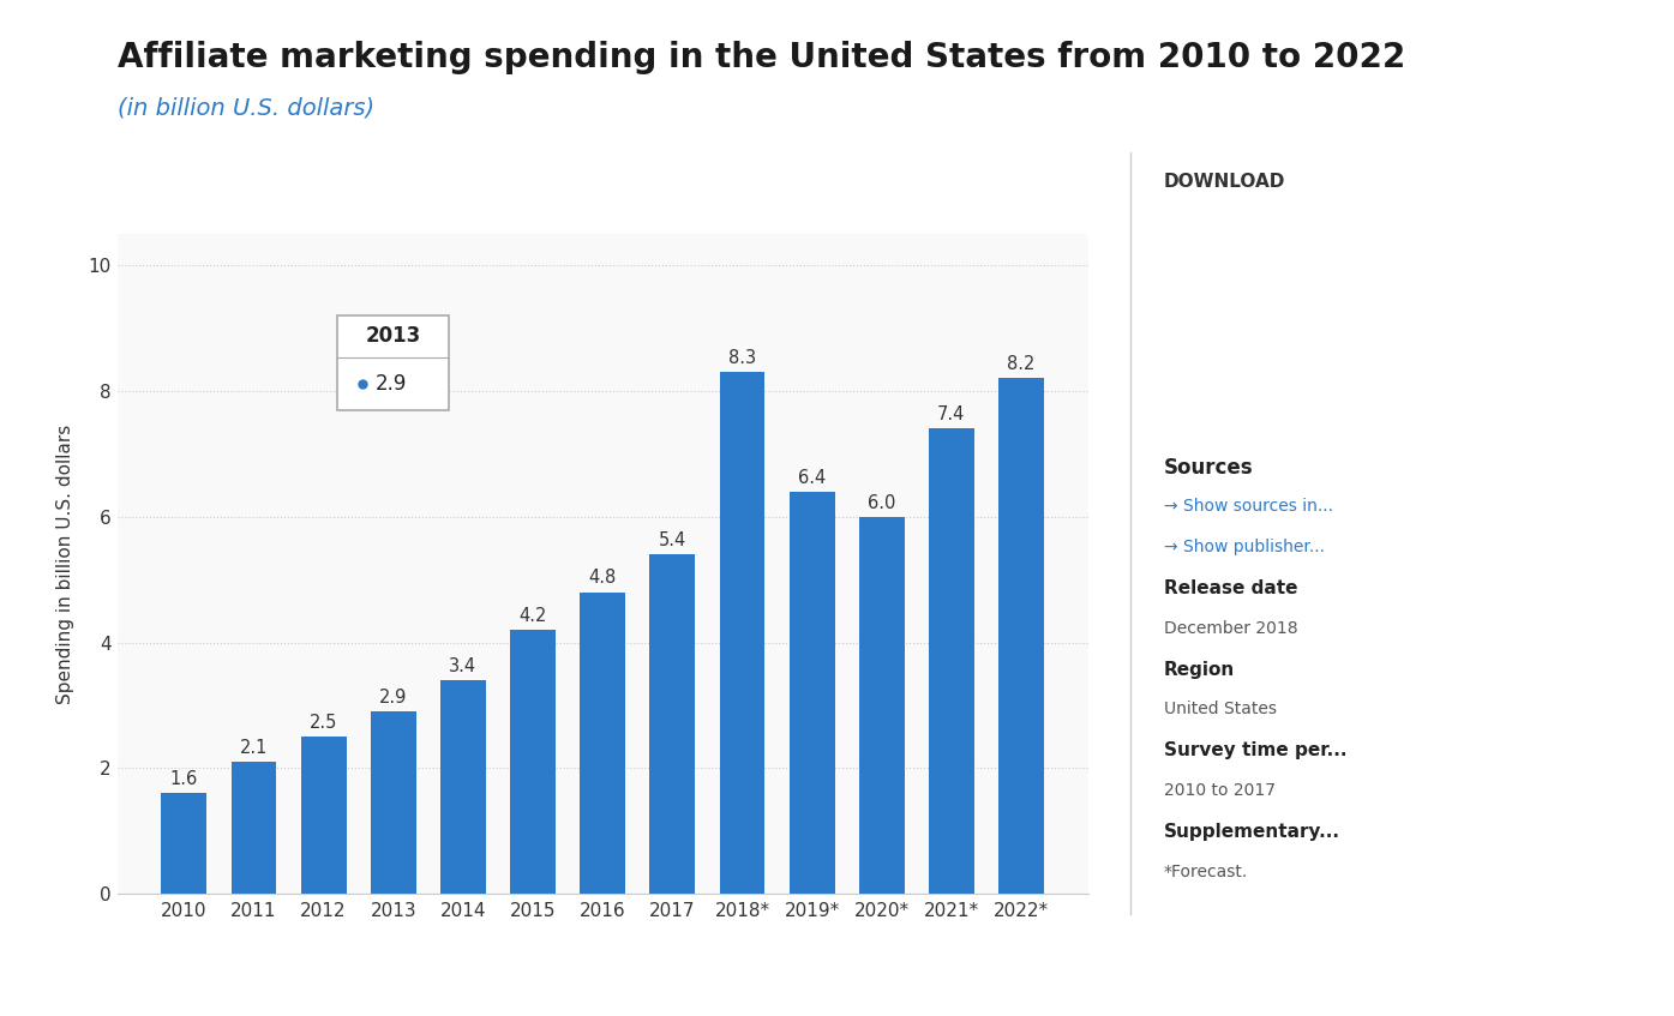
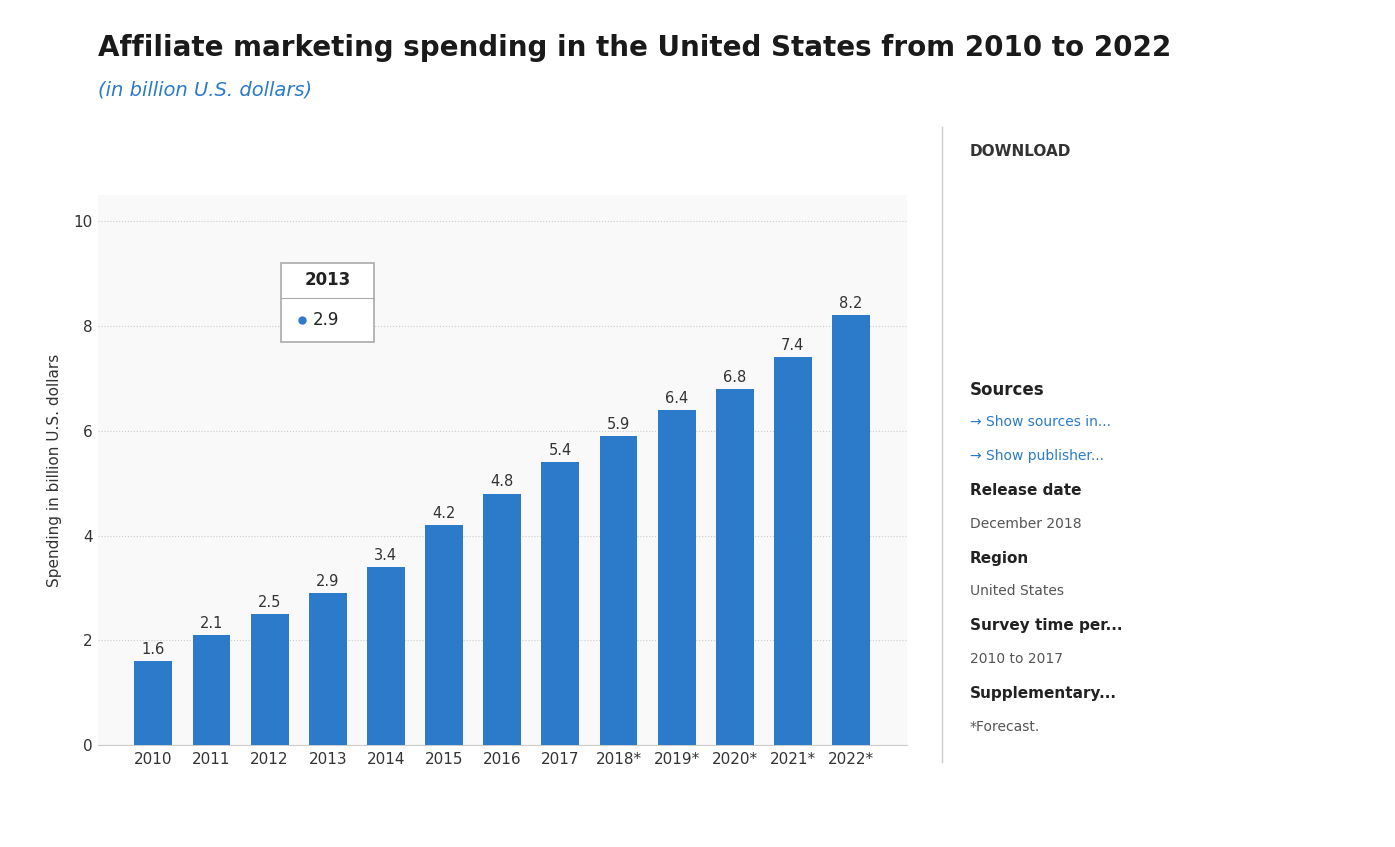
2018*: 8.3 -> 5.9
2020*: 6.0 -> 6.8
